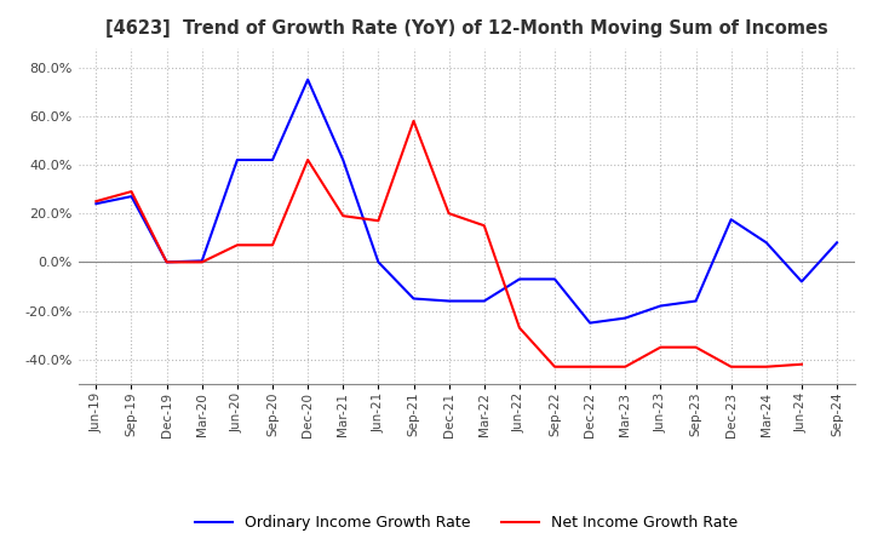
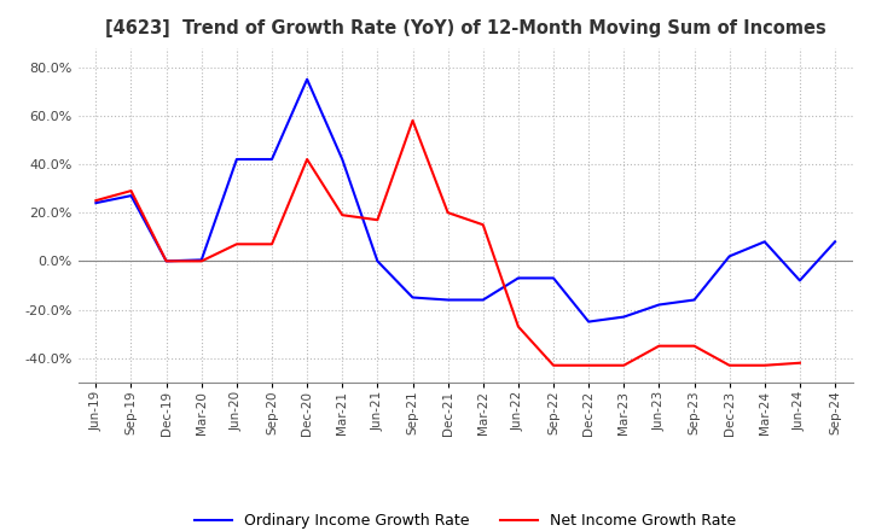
Ordinary Income Growth Rate/Dec-23: 17.5% -> 2.0%
